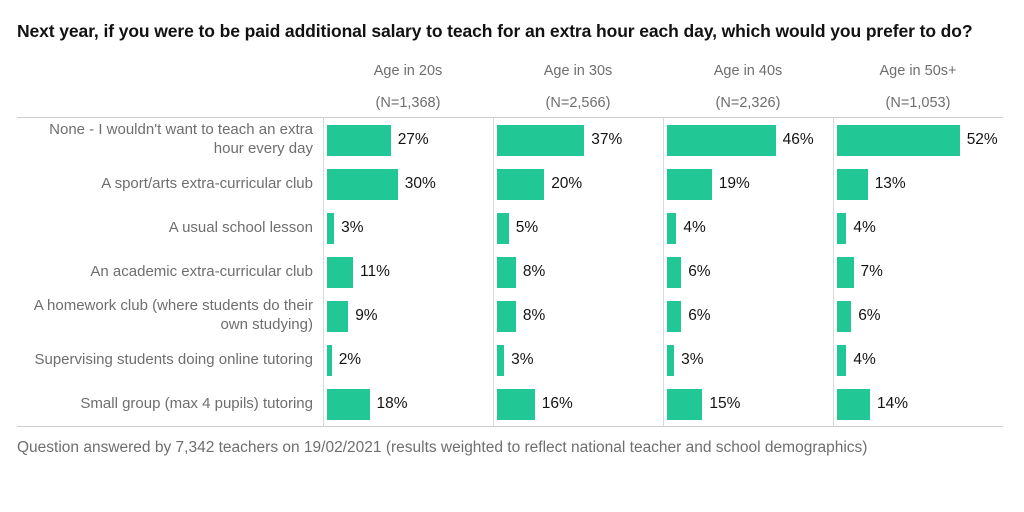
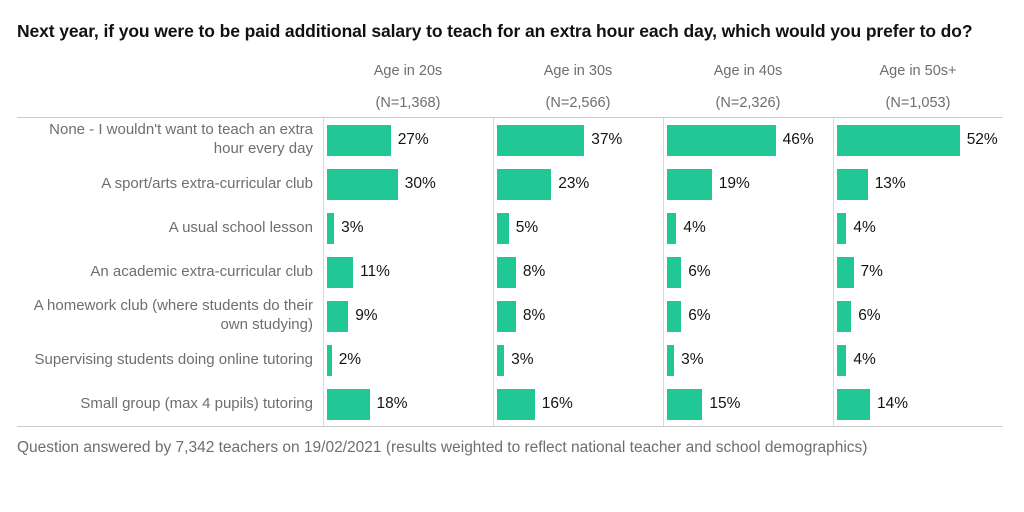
Age in 30s (N=2,566)/A sport/arts extra-curricular club: 20% -> 23%
